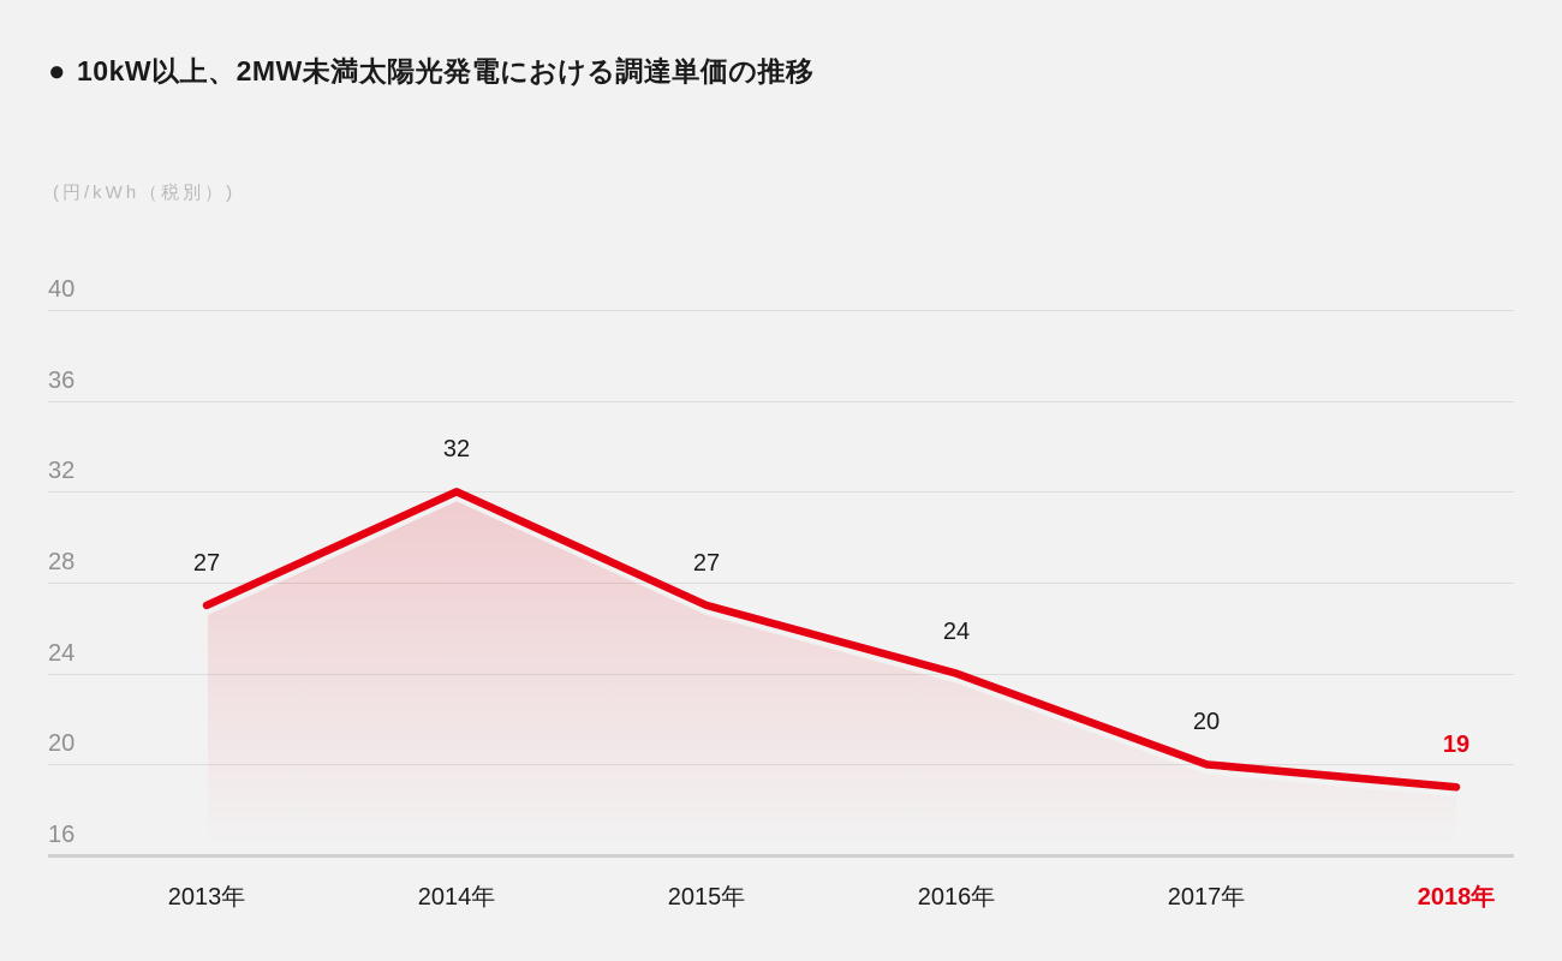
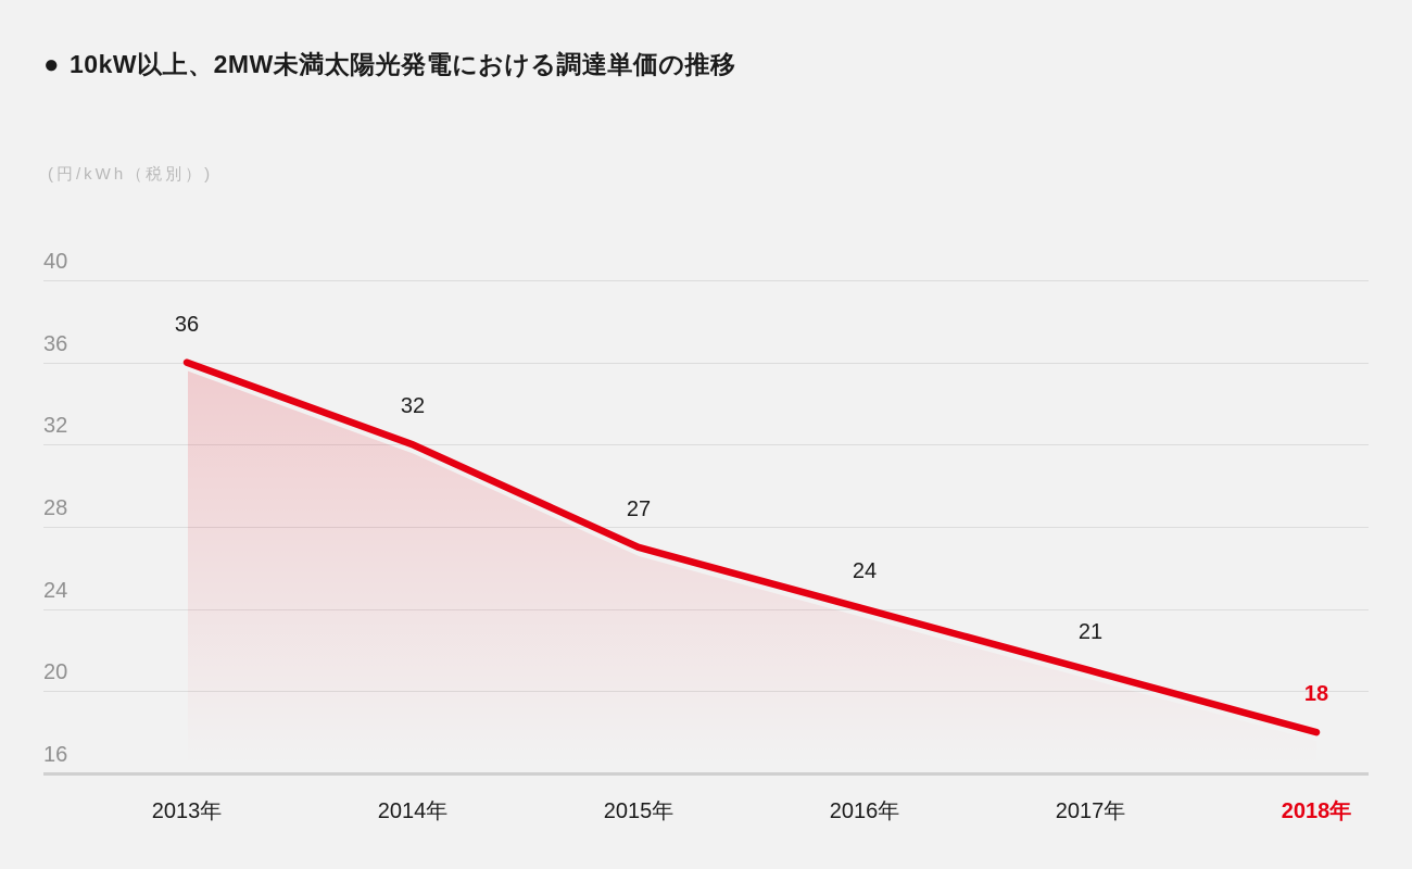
2013年: 27 -> 36
2017年: 20 -> 21
2018年: 19 -> 18
